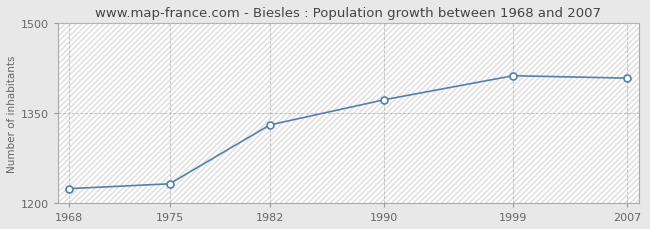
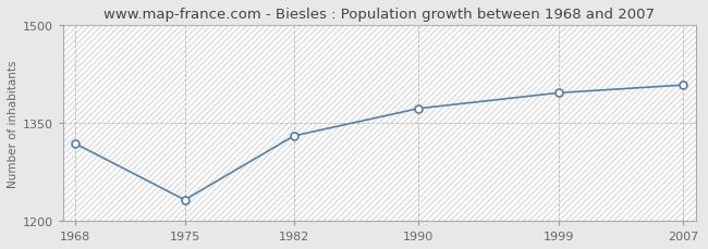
1968: 1224 -> 1318
1999: 1412 -> 1396
